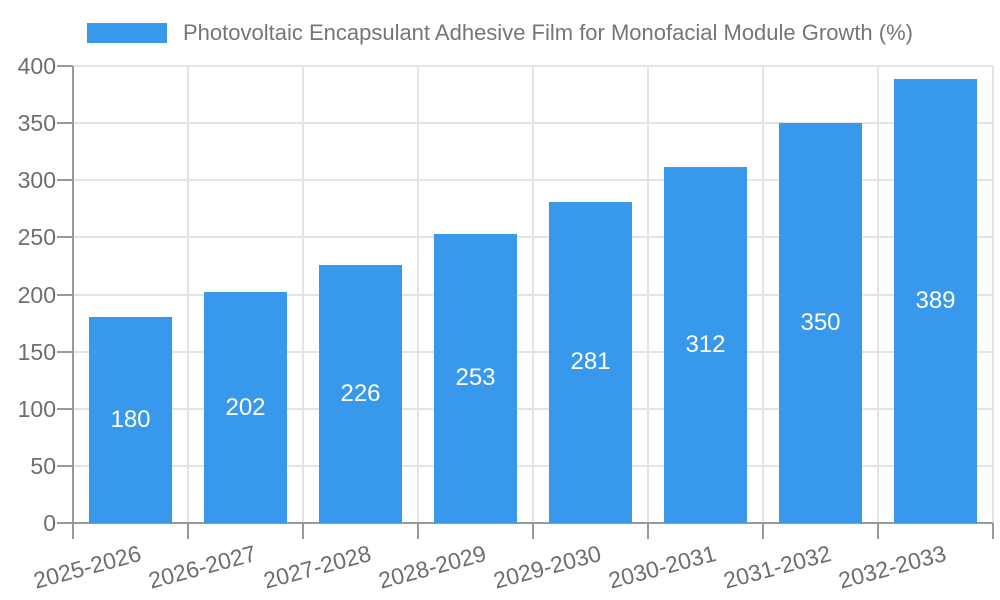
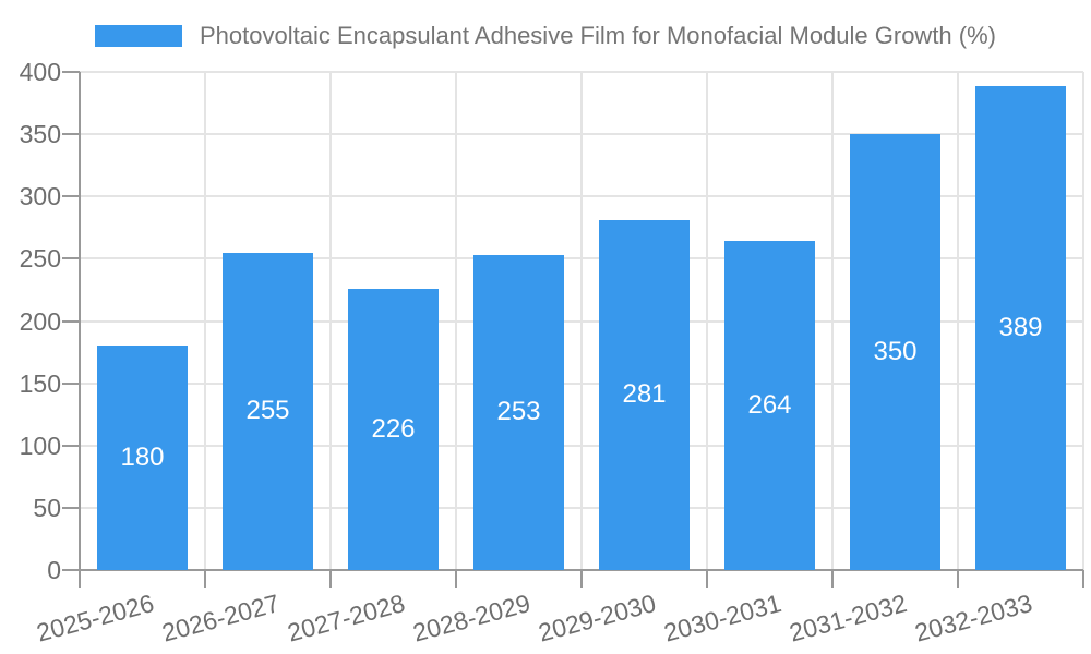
2026-2027: 202 -> 255
2030-2031: 312 -> 264
